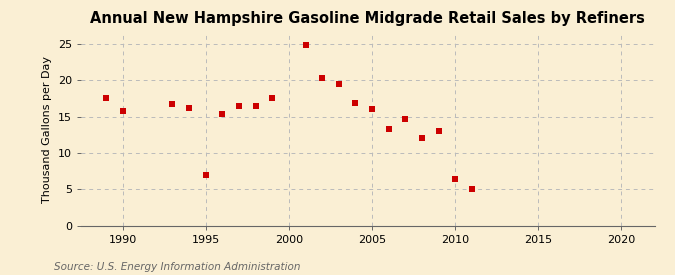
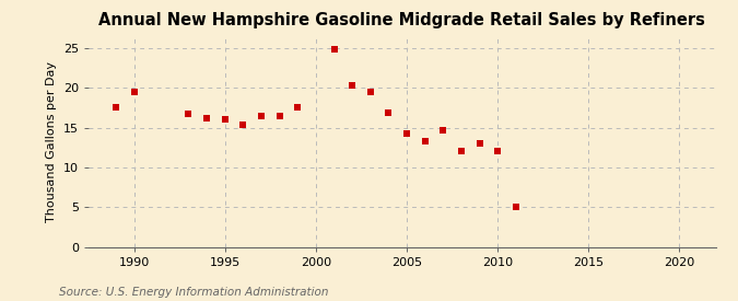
1990: 15.8 -> 19.5
1995: 7.0 -> 16.0
2005: 16.0 -> 14.3
2010: 6.4 -> 12.1
